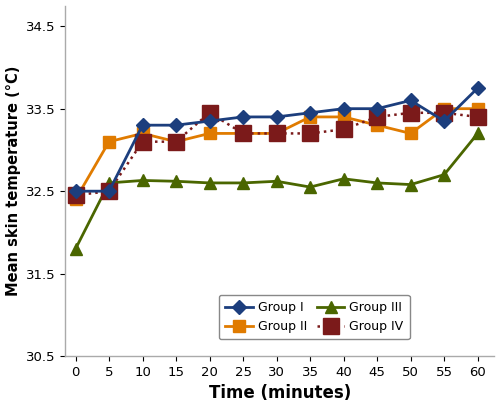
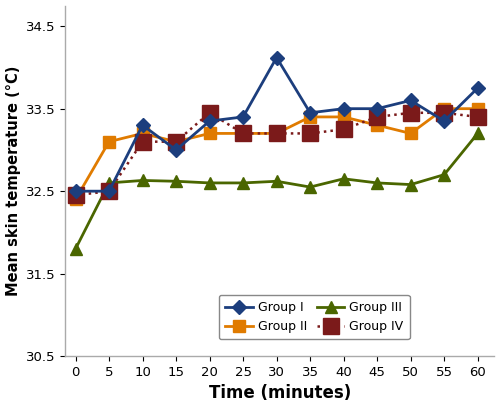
Group I/15: 33.30 -> 33.00
Group I/30: 33.40 -> 34.12
